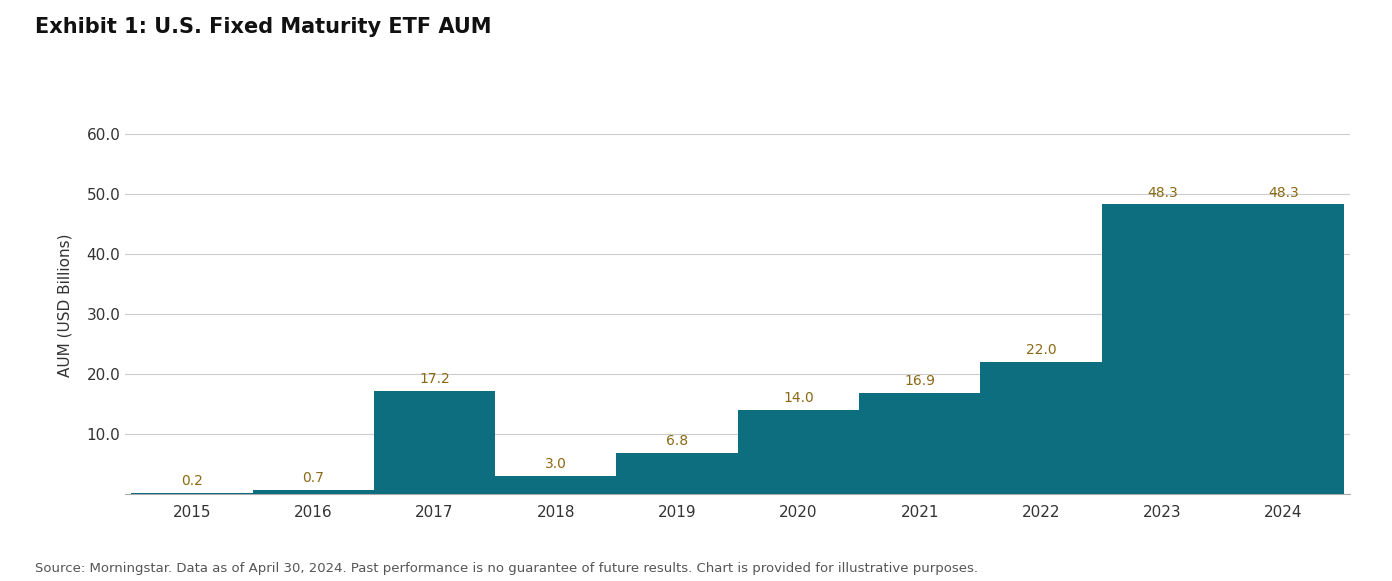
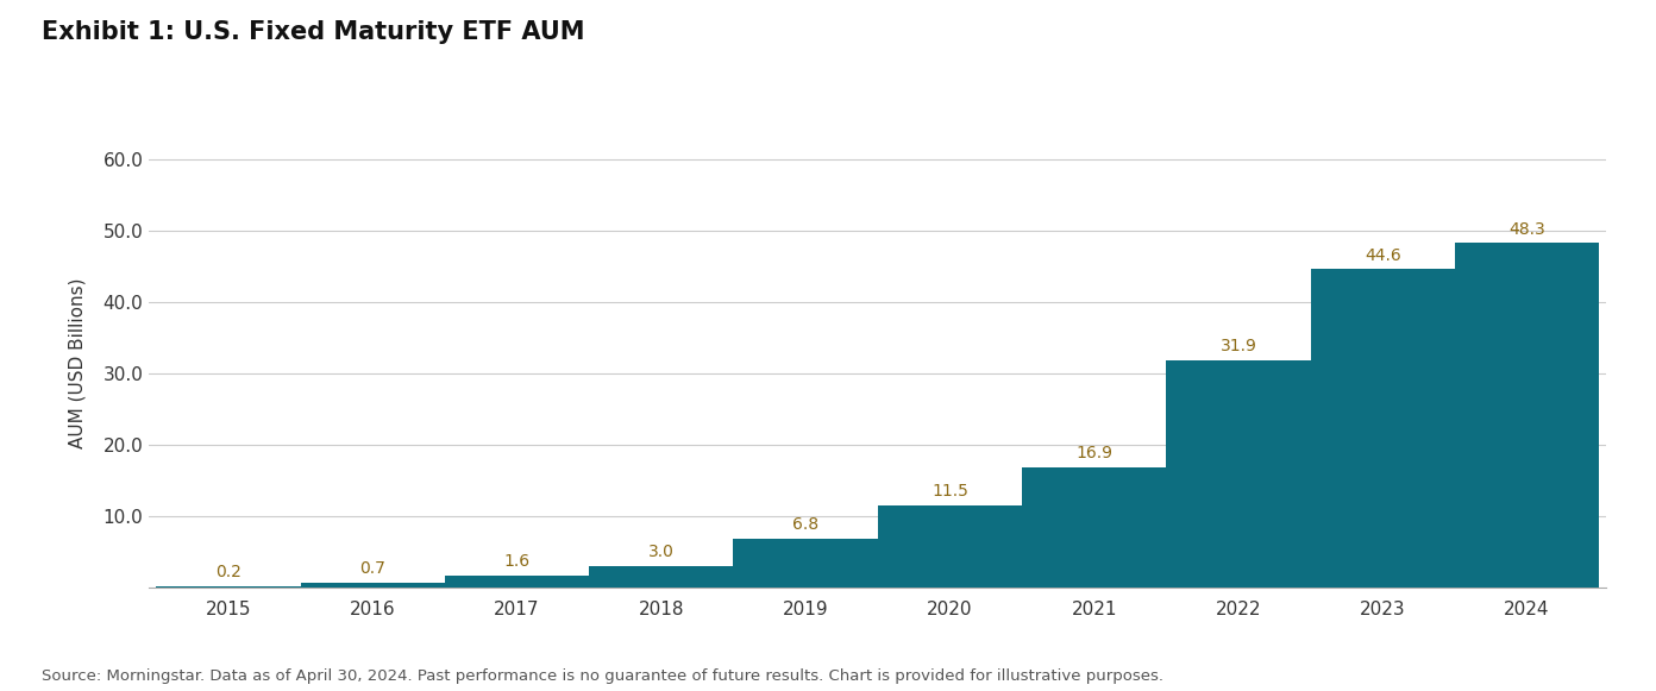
2017: 17.2 -> 1.6
2020: 14.0 -> 11.5
2022: 22.0 -> 31.9
2023: 48.3 -> 44.6
